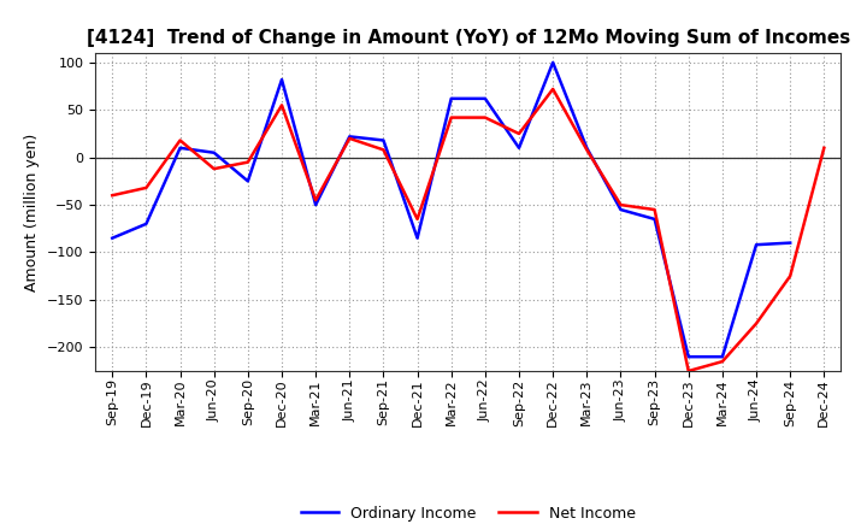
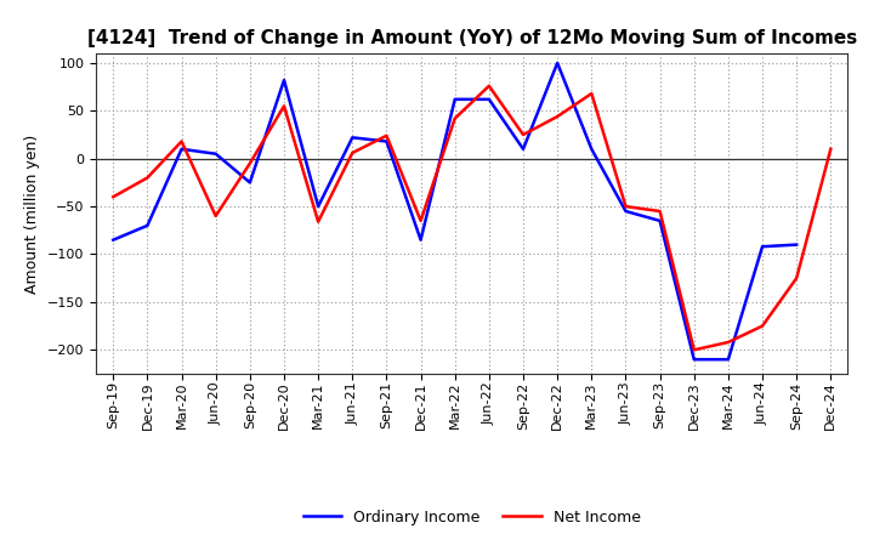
Net Income/Dec-19: -32 -> -20
Net Income/Jun-20: -12 -> -60
Net Income/Mar-21: -45 -> -66
Net Income/Jun-21: 20 -> 6
Net Income/Sep-21: 8 -> 24
Net Income/Jun-22: 42 -> 76
Net Income/Dec-22: 72 -> 44
Net Income/Mar-23: 8 -> 68
Net Income/Dec-23: -225 -> -200
Net Income/Mar-24: -215 -> -192
